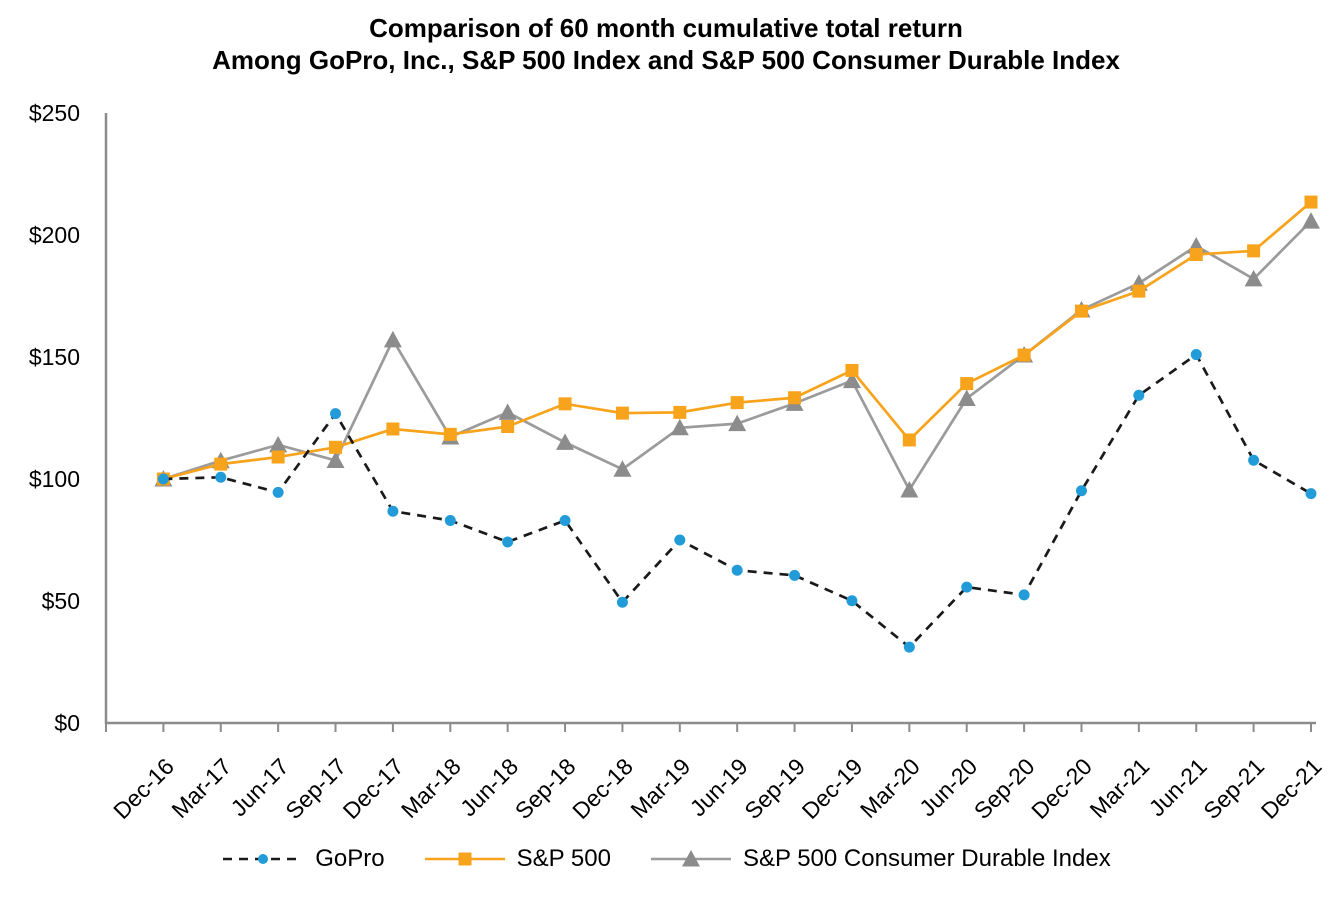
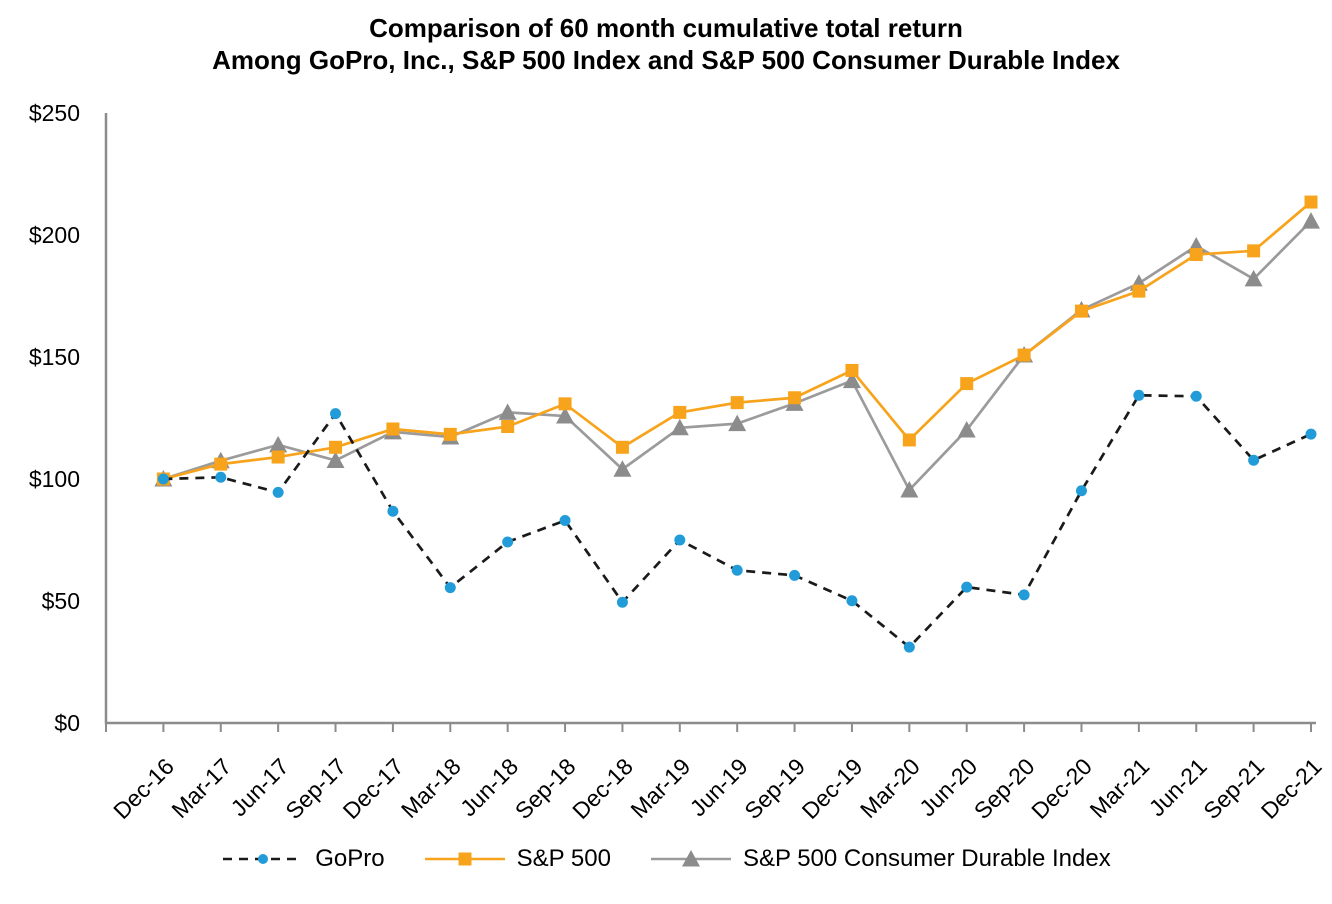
S&P 500 Consumer Durable Index/Dec-17: $157 -> $119
GoPro/Mar-18: $83 -> $56
S&P 500 Consumer Durable Index/Sep-18: $115 -> $126
S&P 500/Dec-18: $127 -> $113
S&P 500 Consumer Durable Index/Jun-20: $133 -> $120
GoPro/Jun-21: $151 -> $134
GoPro/Dec-21: $94 -> $118
